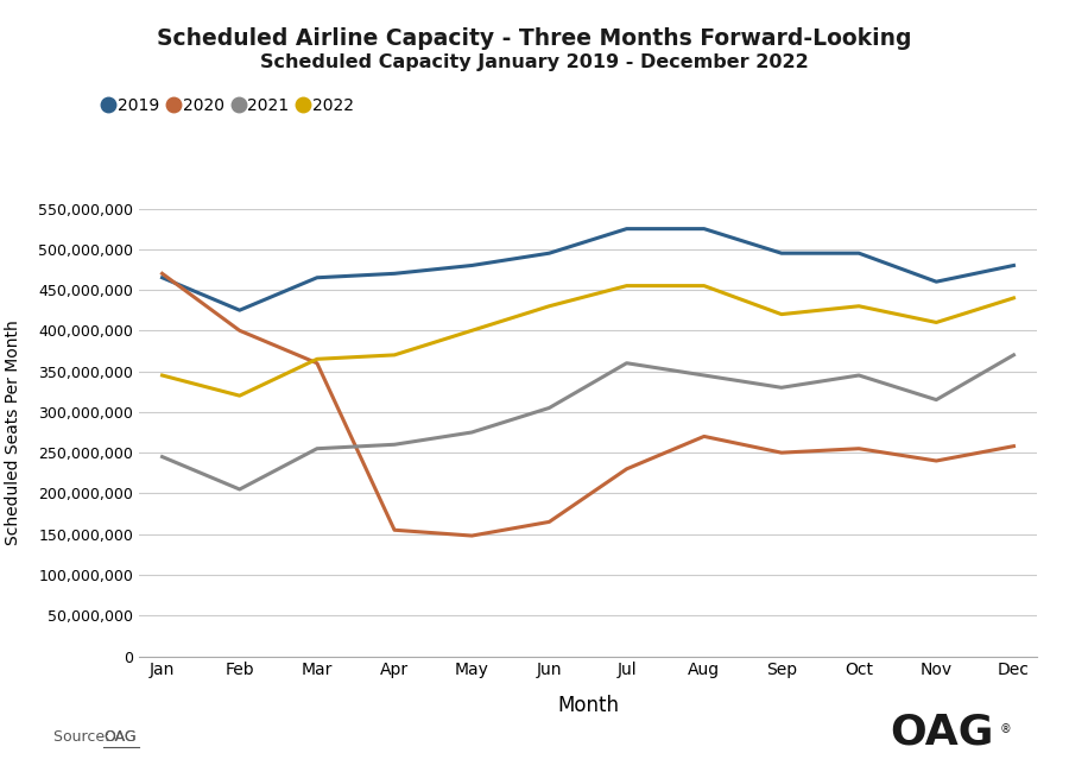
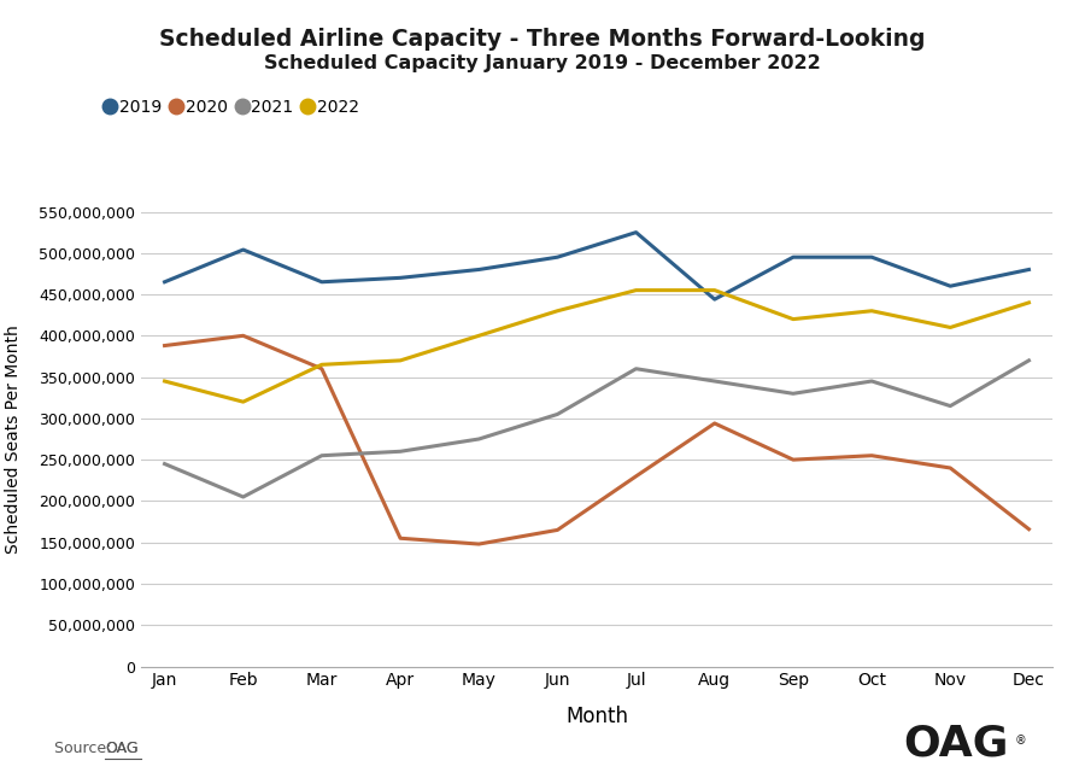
2020/Jan: 470,000,000 -> 388,000,000
2019/Feb: 425,000,000 -> 504,000,000
2019/Aug: 525,000,000 -> 444,000,000
2020/Aug: 270,000,000 -> 294,000,000
2020/Dec: 258,000,000 -> 166,000,000
